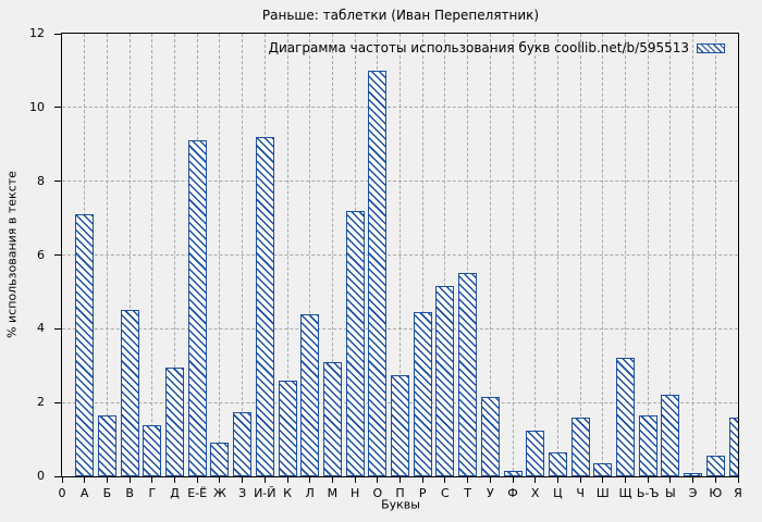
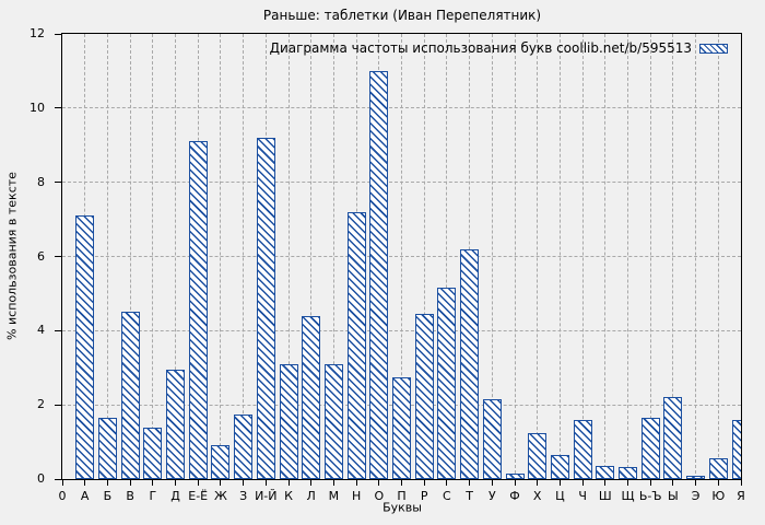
К: 2.6 -> 3.1
Т: 5.5 -> 6.2
Щ: 3.2 -> 0.3
